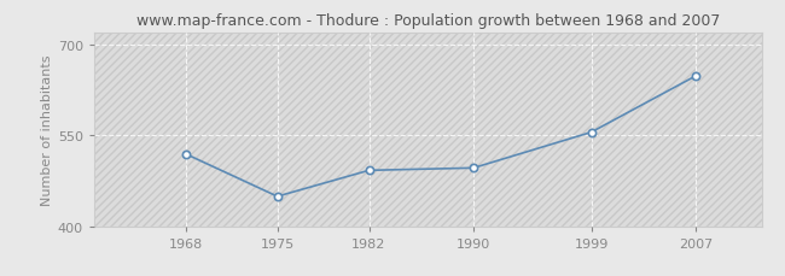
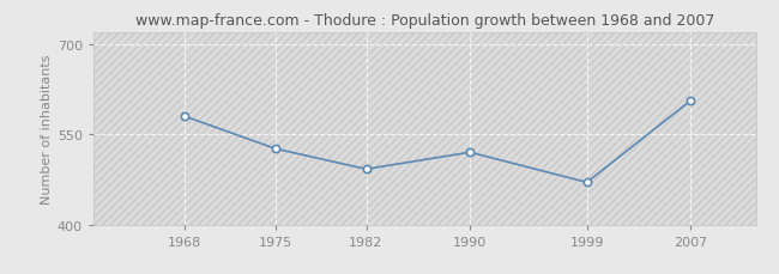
1968: 519 -> 580
1975: 449 -> 526
1990: 496 -> 520
1999: 555 -> 470
2007: 648 -> 606
